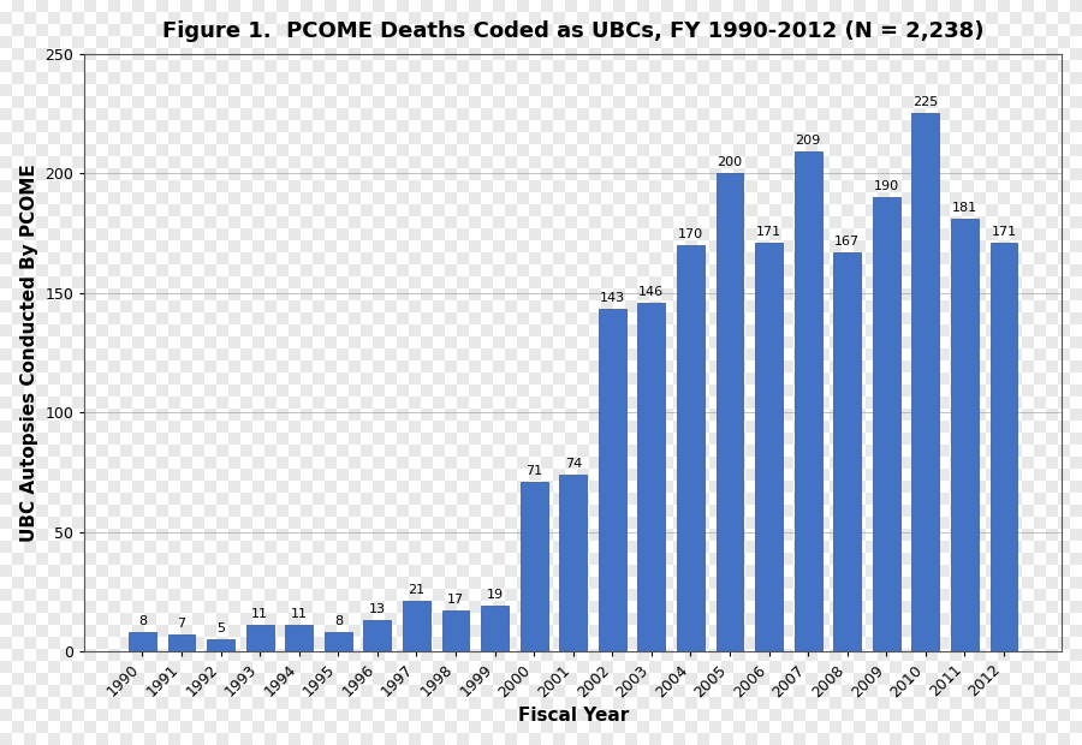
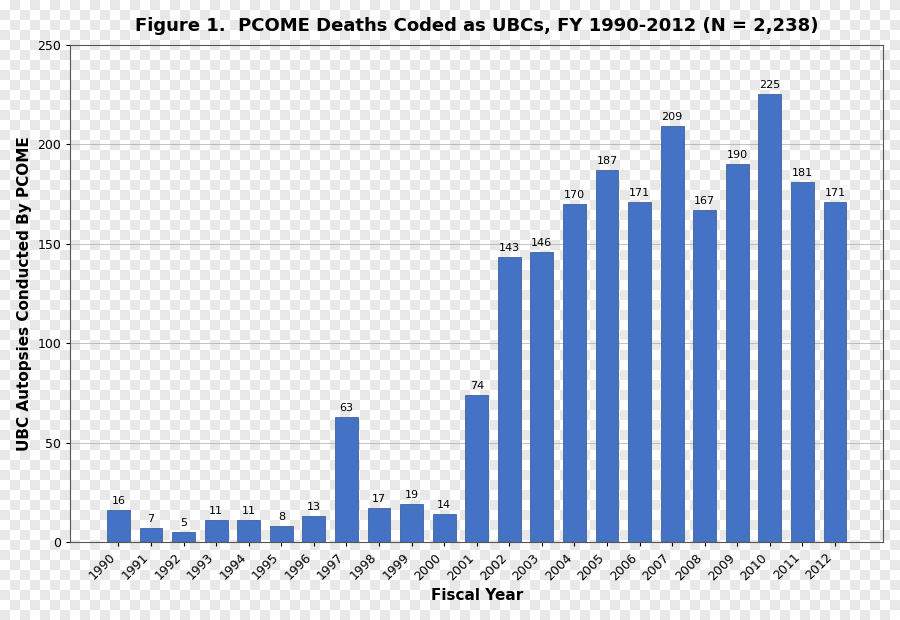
1990: 8 -> 16
1997: 21 -> 63
2000: 71 -> 14
2005: 200 -> 187
